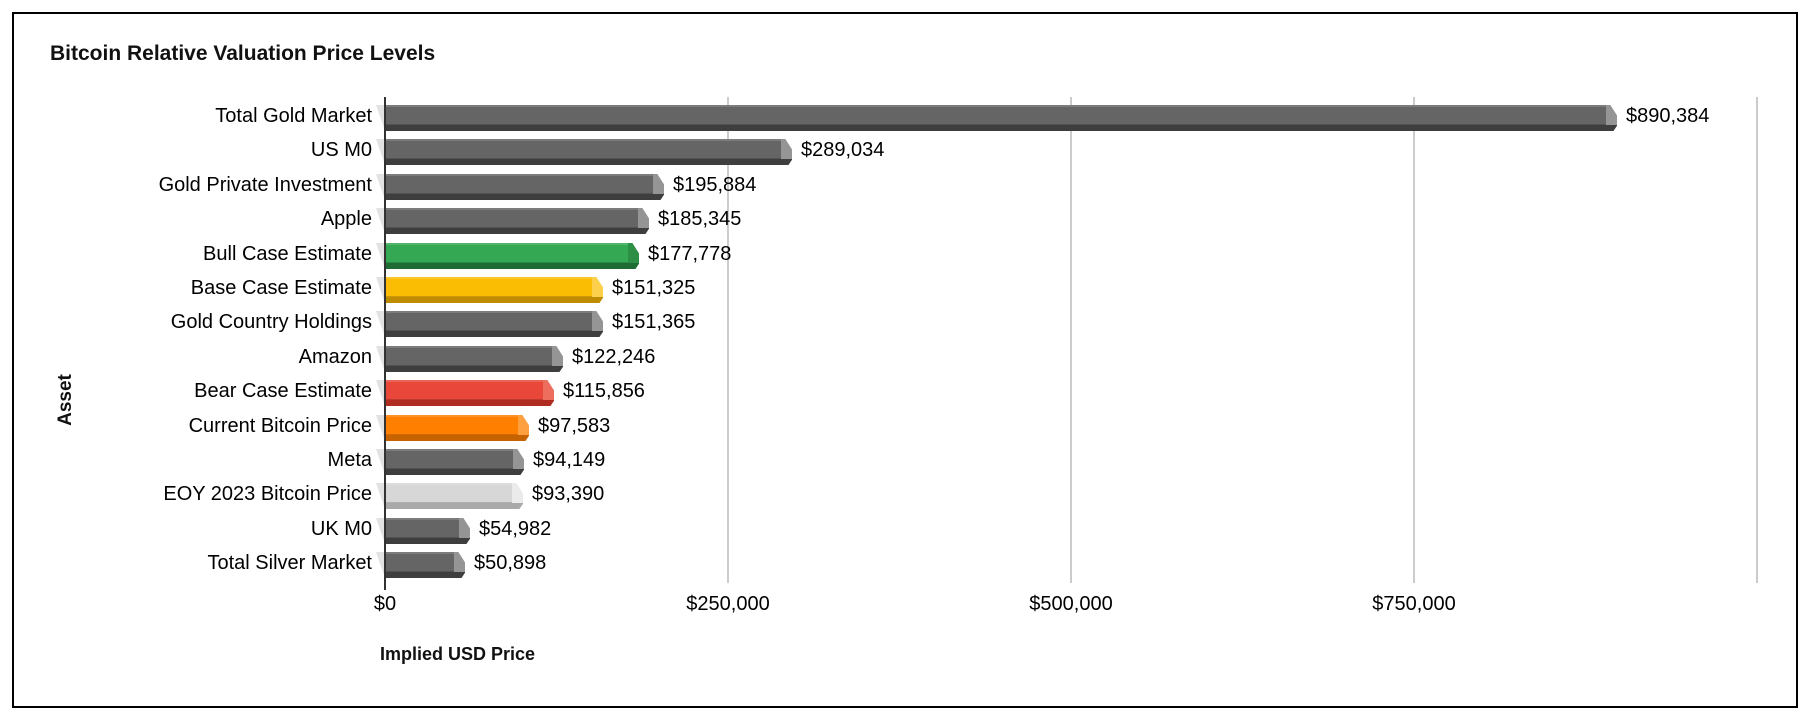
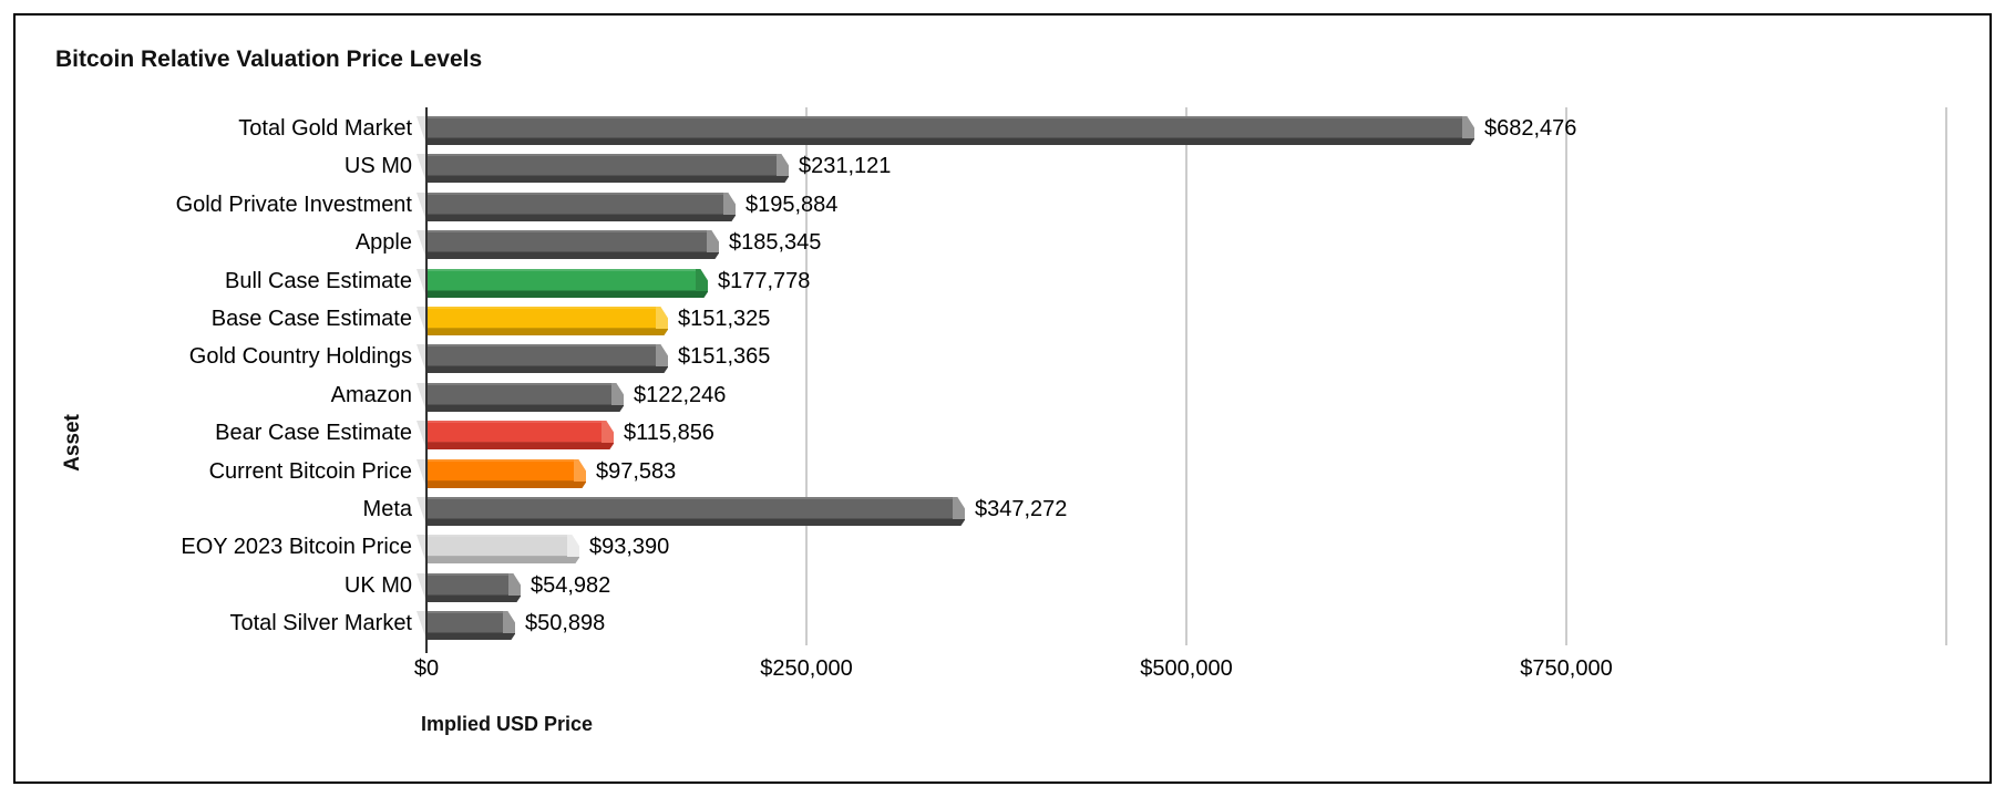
Total Gold Market: $890,384 -> $682,476
US M0: $289,034 -> $231,121
Meta: $94,149 -> $347,272
